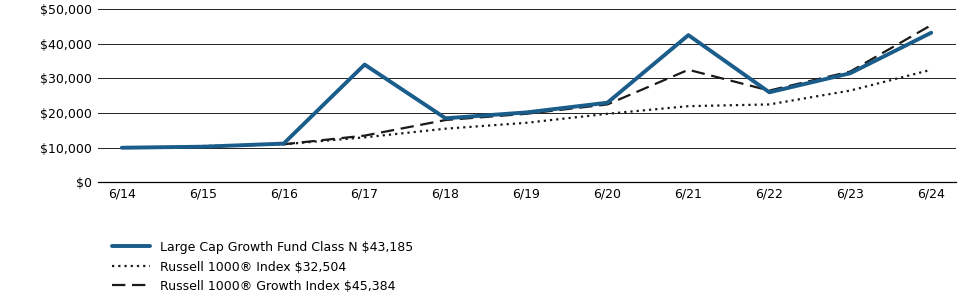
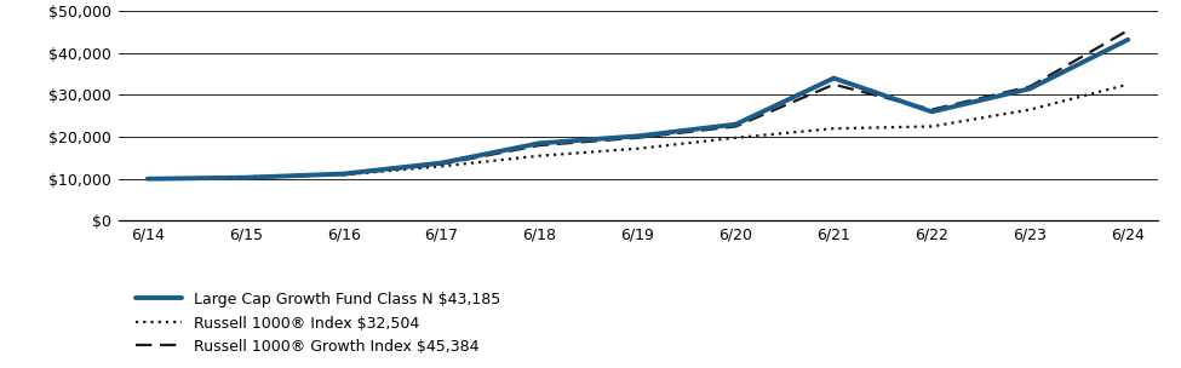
Large Cap Growth Fund Class N $43,185/6/17: $34,000 -> $13,800
Large Cap Growth Fund Class N $43,185/6/21: $42,500 -> $34,000
